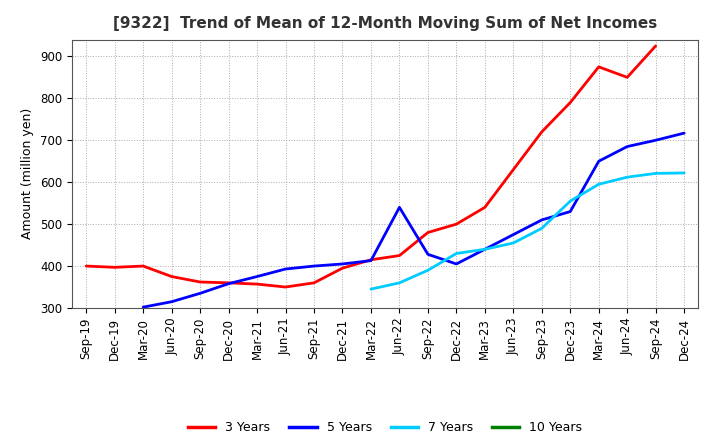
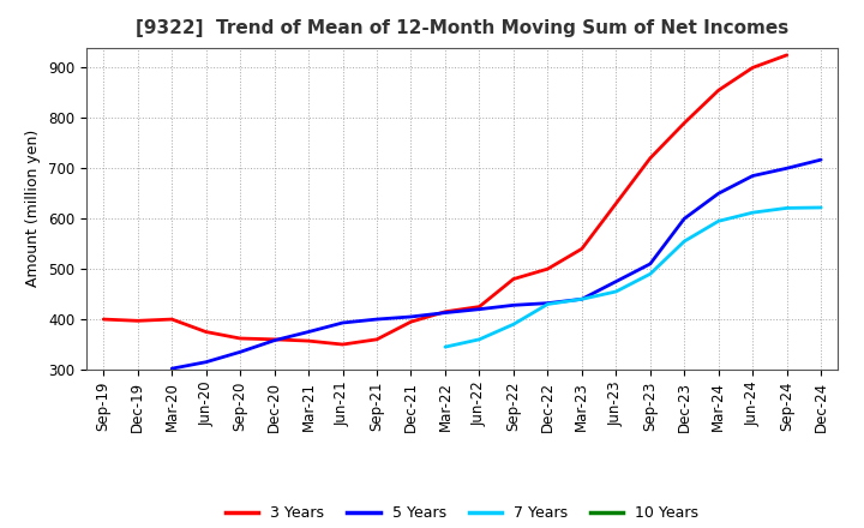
5 Years/Jun-22: 540 -> 420
5 Years/Dec-22: 405 -> 432
5 Years/Dec-23: 530 -> 600
3 Years/Mar-24: 875 -> 855
3 Years/Jun-24: 850 -> 900
